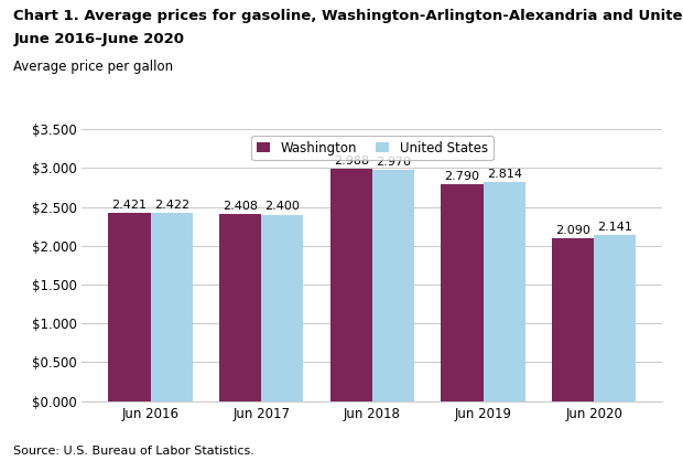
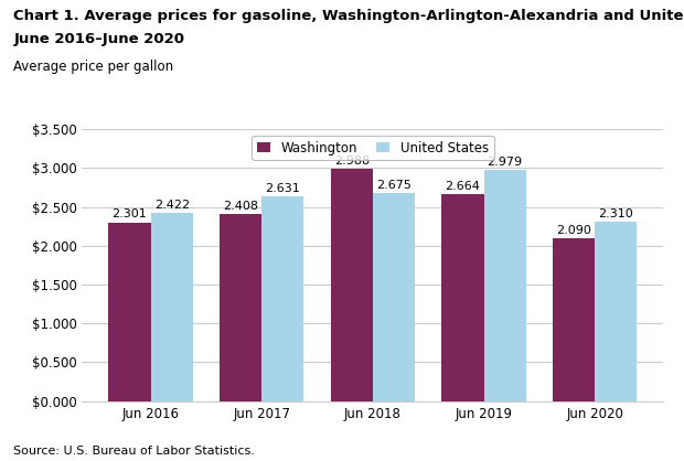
Washington/Jun 2016: 2.421 -> 2.301
United States/Jun 2017: 2.400 -> 2.631
United States/Jun 2018: 2.970 -> 2.675
Washington/Jun 2019: 2.790 -> 2.664
United States/Jun 2019: 2.814 -> 2.979
United States/Jun 2020: 2.141 -> 2.310
